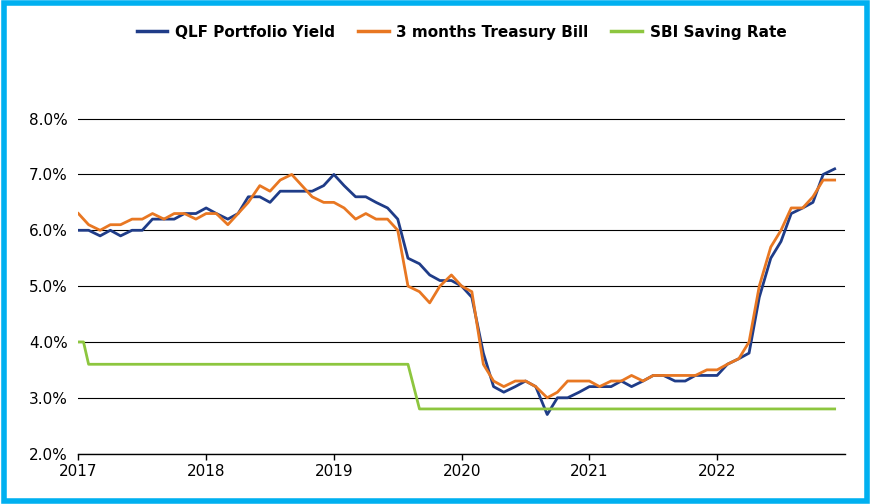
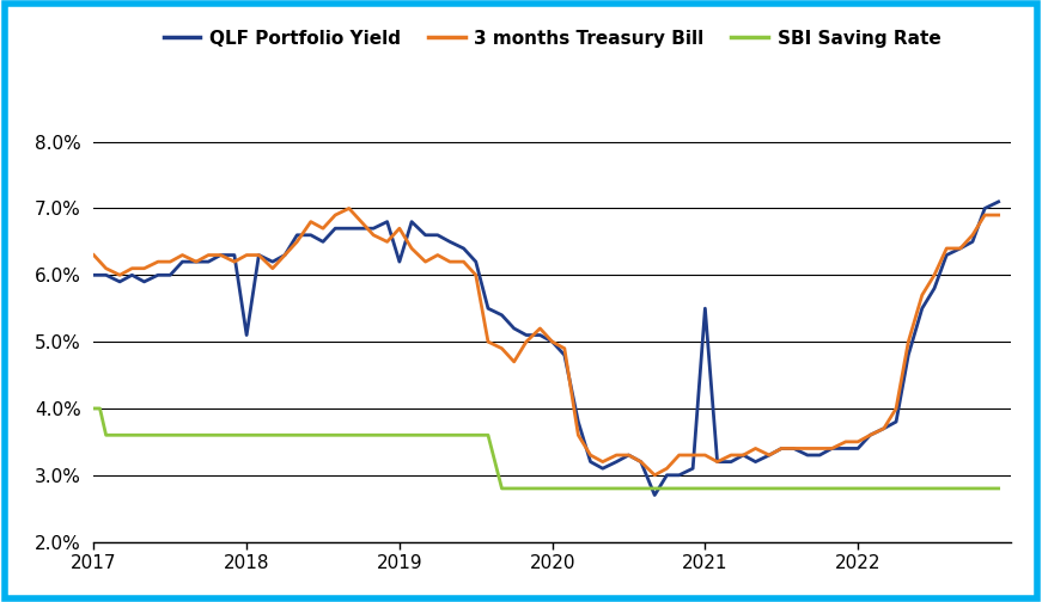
QLF Portfolio Yield/2018: 6.4% -> 5.1%
QLF Portfolio Yield/2019: 7.0% -> 6.2%
3 months Treasury Bill/2019: 6.5% -> 6.7%
QLF Portfolio Yield/2021: 3.2% -> 5.5%
